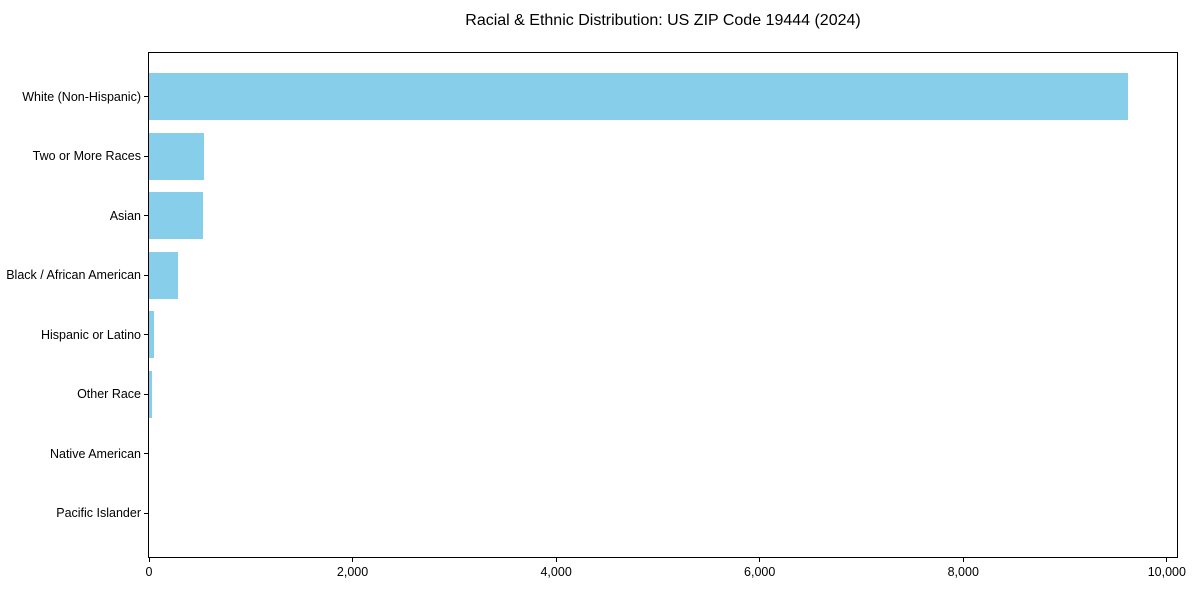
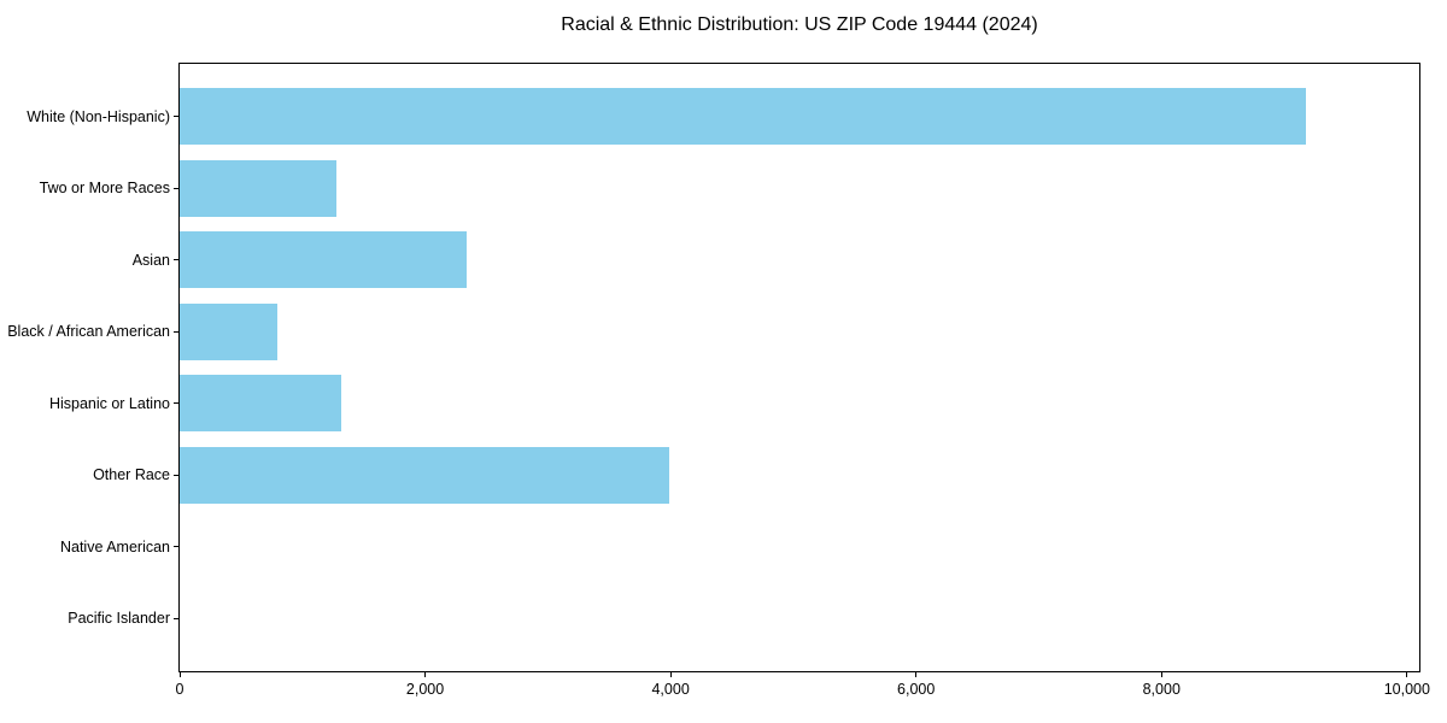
White (Non-Hispanic): 9620 -> 9180
Two or More Races: 540 -> 1280
Asian: 530 -> 2340
Black / African American: 280 -> 800
Hispanic or Latino: 50 -> 1320
Other Race: 30 -> 3990
